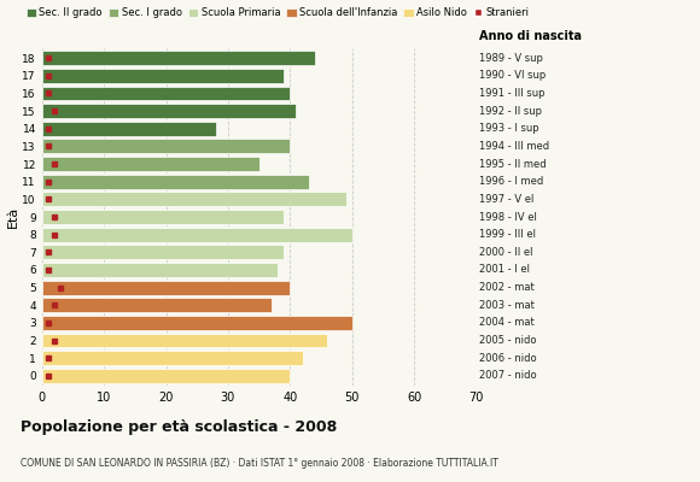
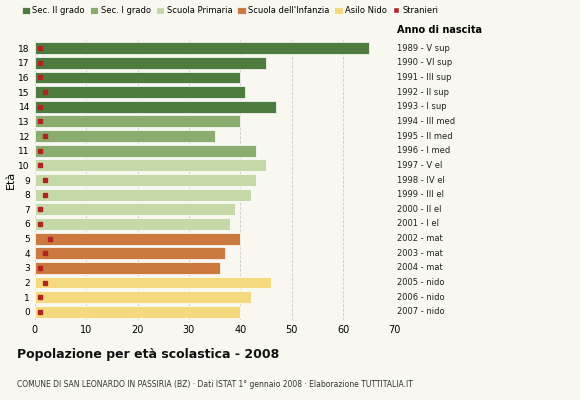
18: 44 -> 65
17: 39 -> 45
14: 28 -> 47
10: 49 -> 45
9: 39 -> 43
8: 50 -> 42
3: 50 -> 36
